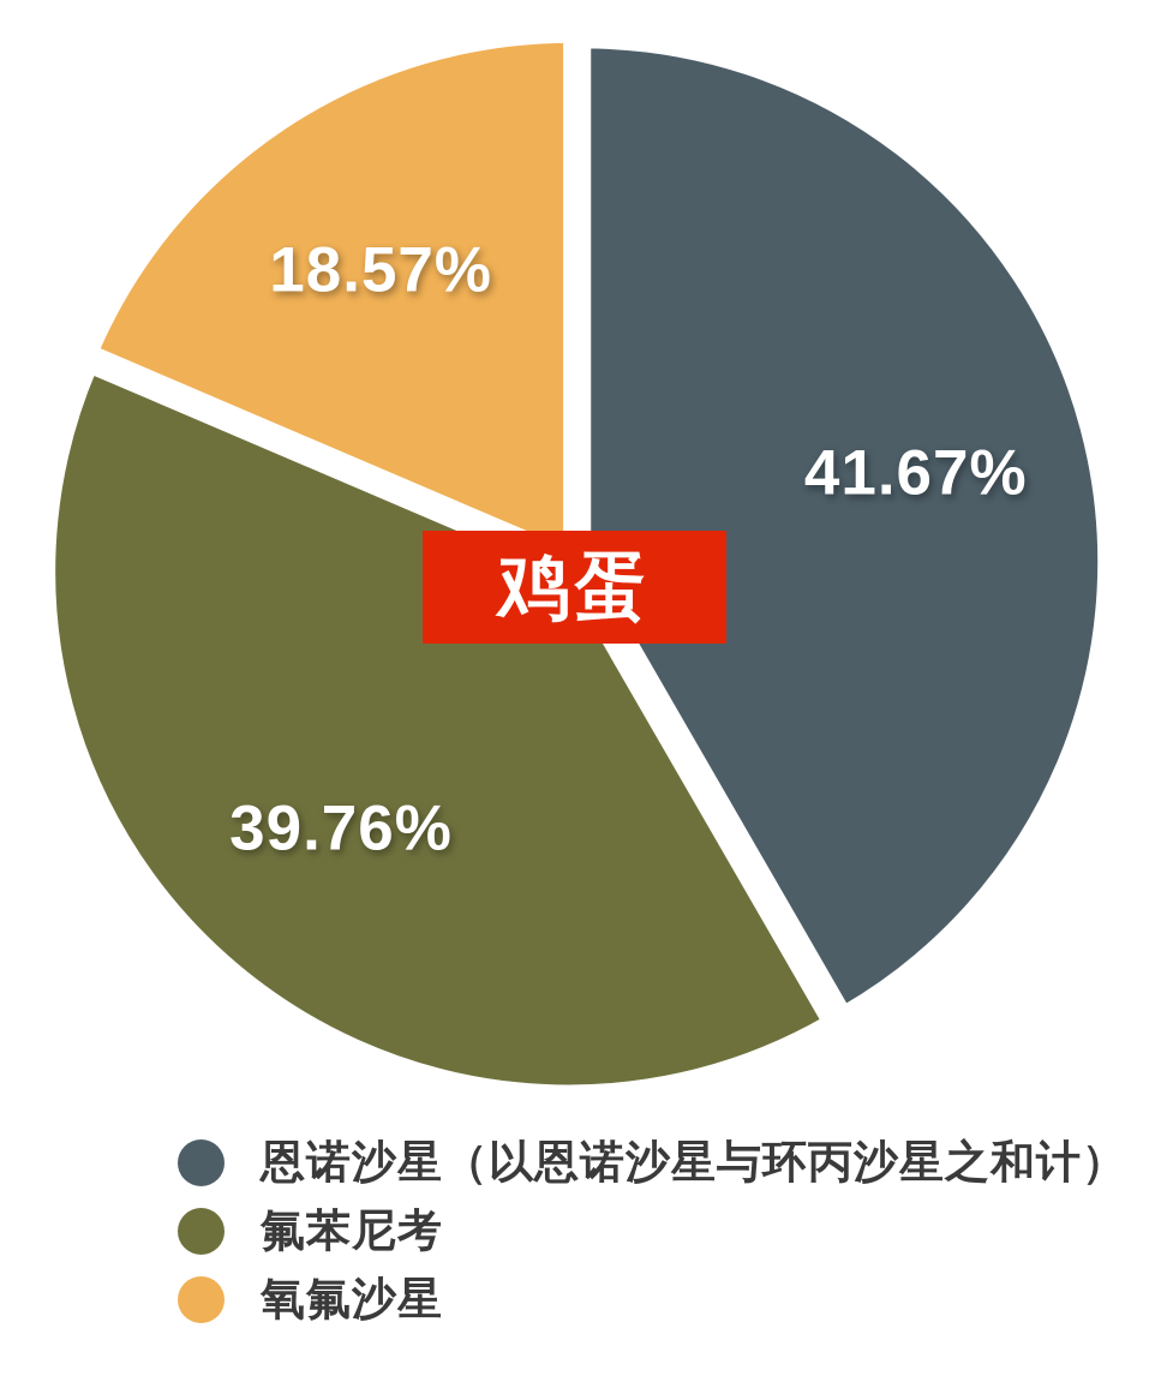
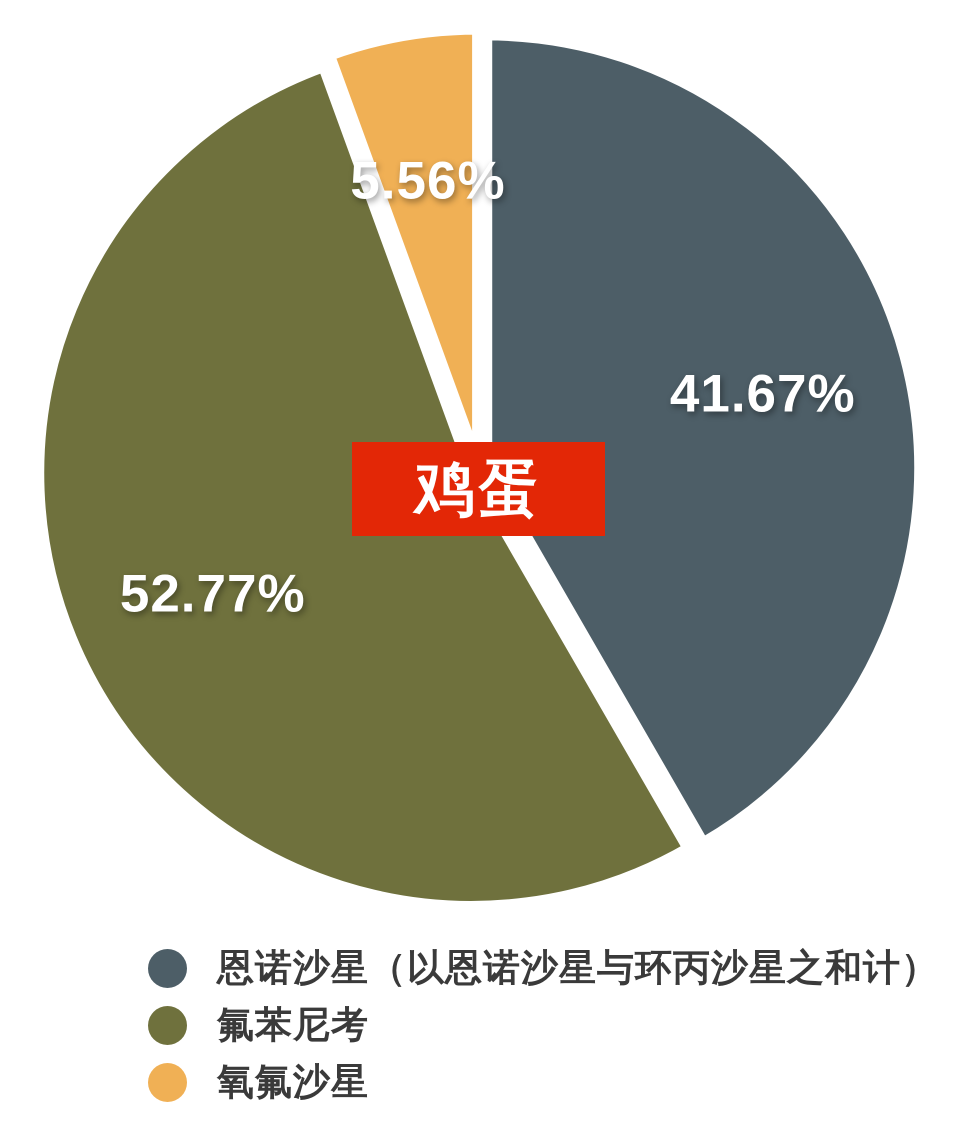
氟苯尼考: 39.76% -> 52.77%
氧氟沙星: 18.57% -> 5.56%
